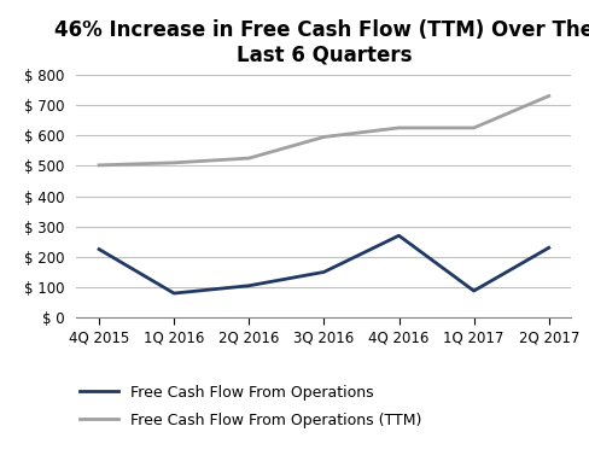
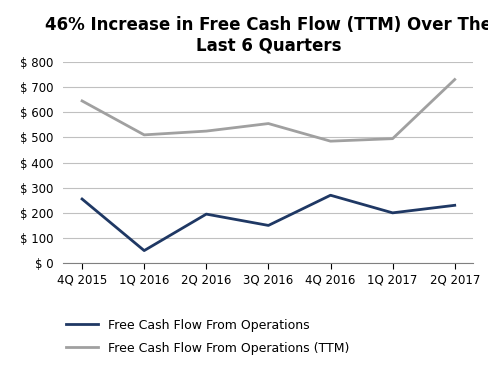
Free Cash Flow From Operations/4Q 2015: $ 225 -> $ 255
Free Cash Flow From Operations (TTM)/4Q 2015: $ 502 -> $ 645
Free Cash Flow From Operations/1Q 2016: $ 80 -> $ 50
Free Cash Flow From Operations/2Q 2016: $ 105 -> $ 195
Free Cash Flow From Operations (TTM)/3Q 2016: $ 595 -> $ 555
Free Cash Flow From Operations (TTM)/4Q 2016: $ 625 -> $ 485
Free Cash Flow From Operations/1Q 2017: $ 88 -> $ 200
Free Cash Flow From Operations (TTM)/1Q 2017: $ 625 -> $ 495
